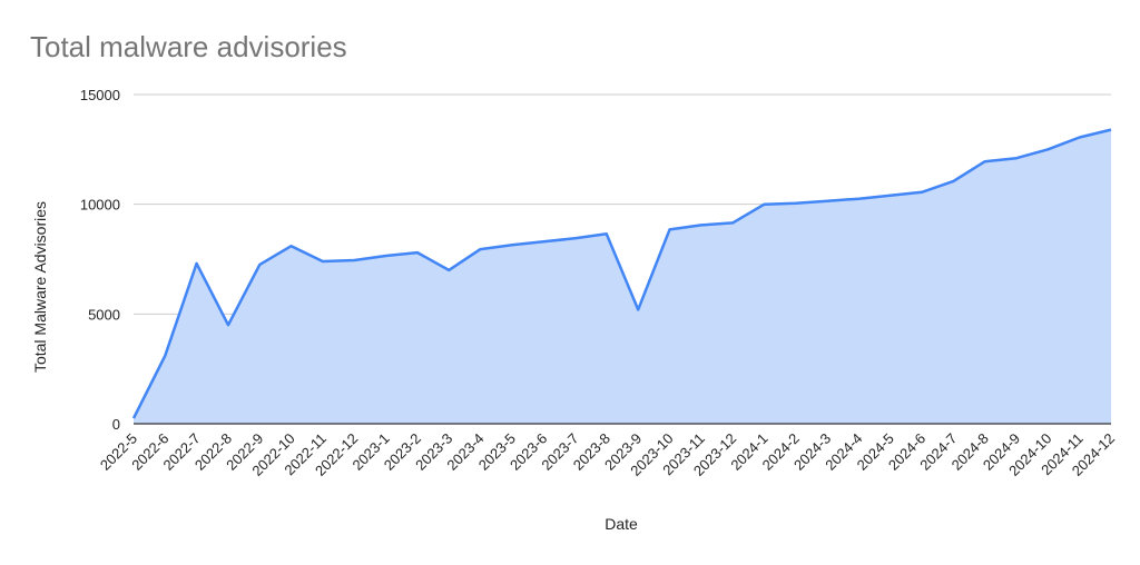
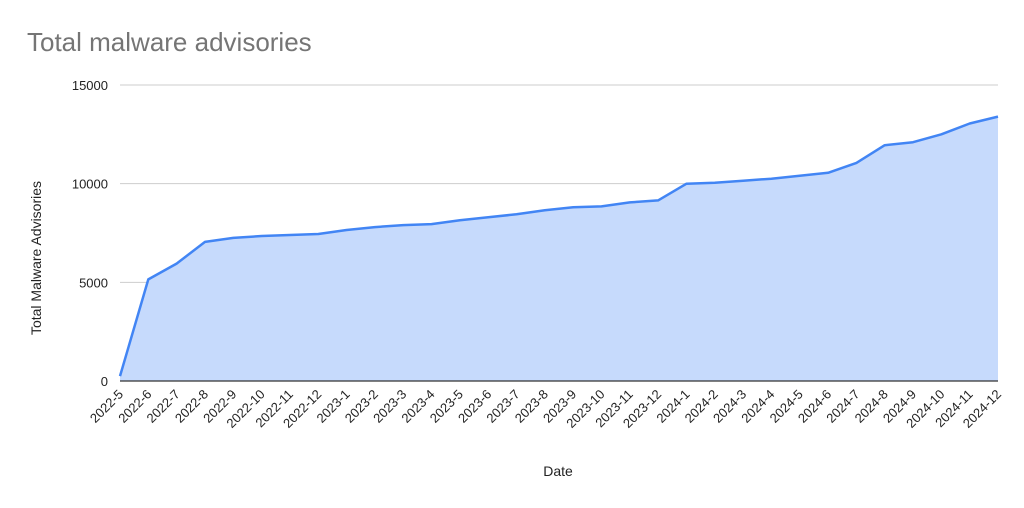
2022-6: 3100 -> 5200
2022-7: 7300 -> 6000
2022-8: 4500 -> 7000
2022-10: 8100 -> 7400
2023-3: 7000 -> 7900
2023-9: 5200 -> 8800
